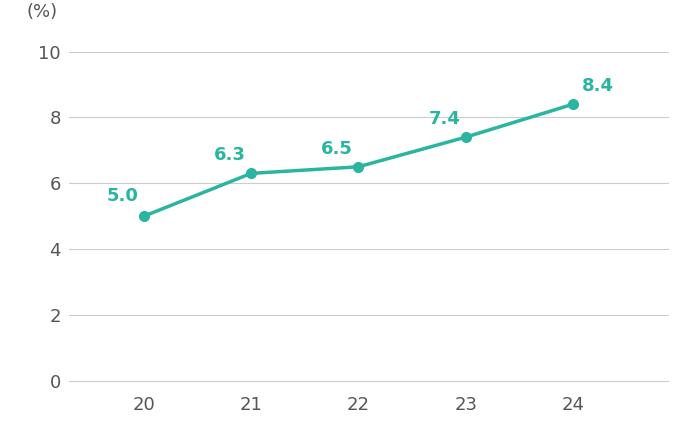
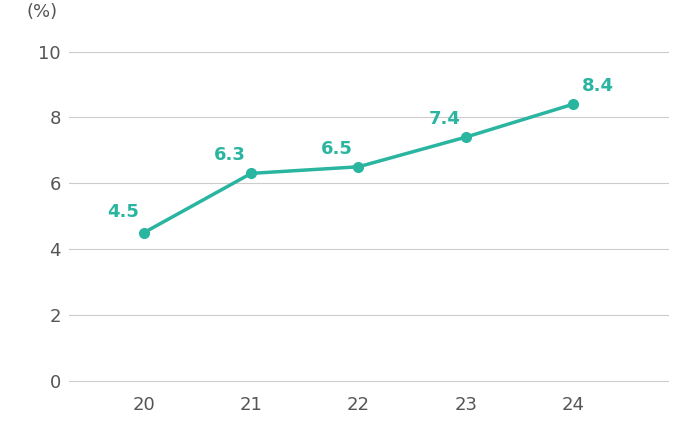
20: 5.0 -> 4.5
